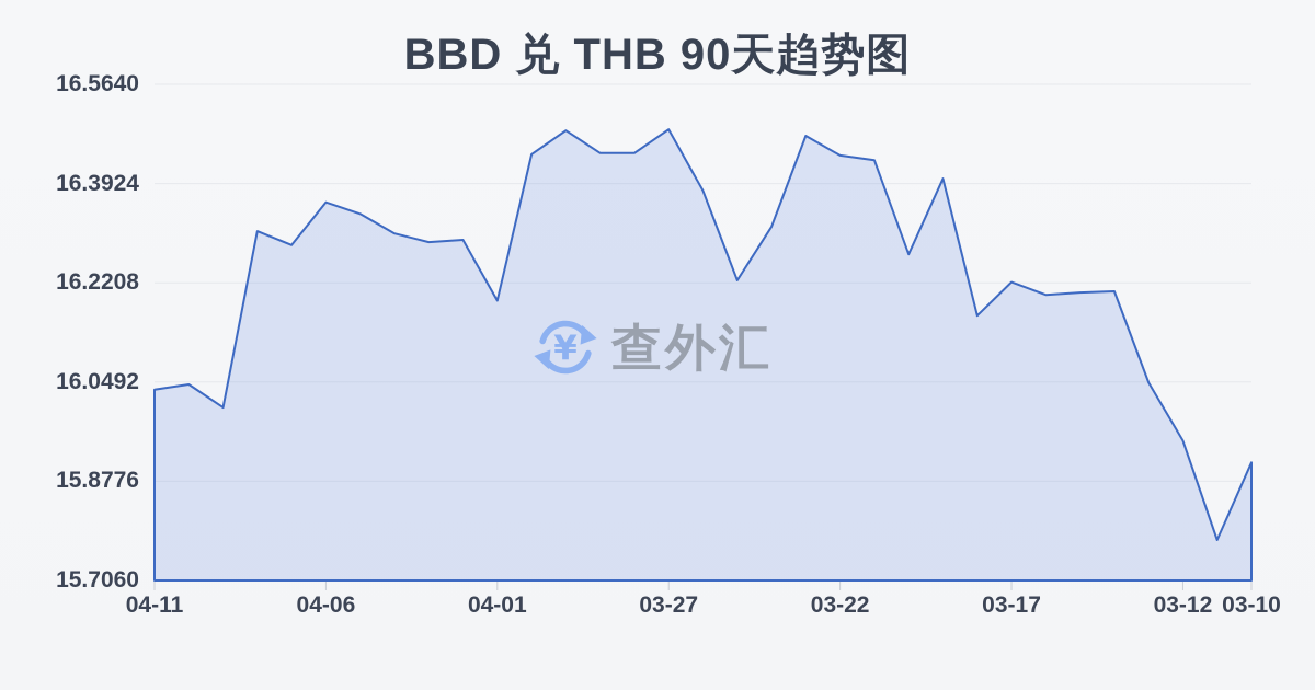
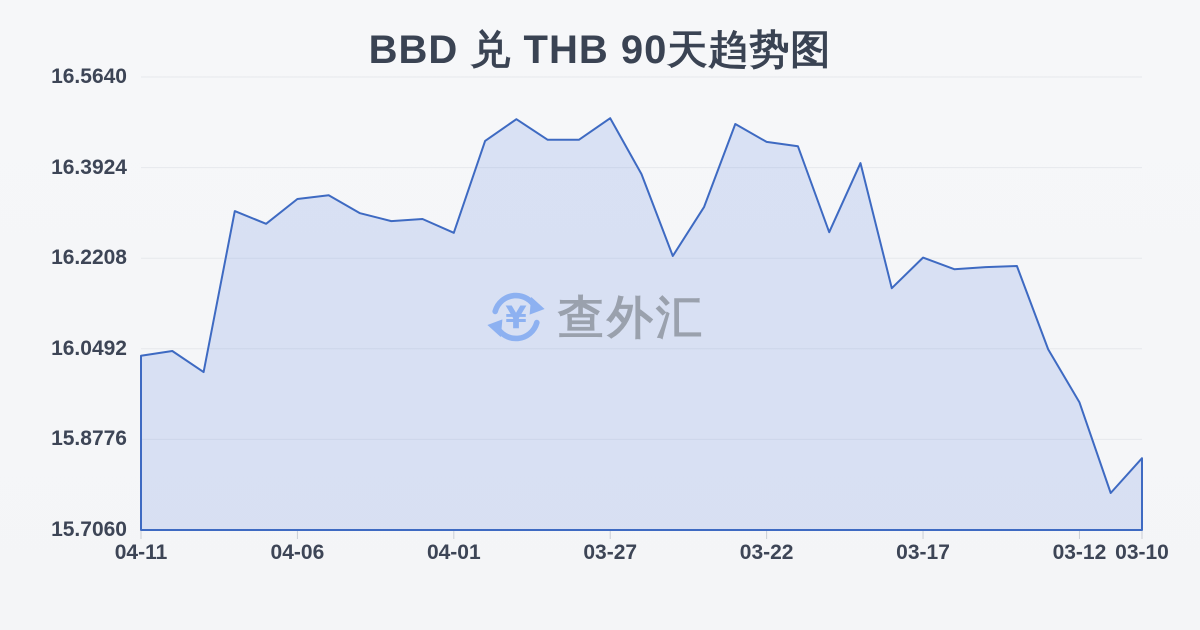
04-06: 16.36 -> 16.33
04-01: 16.19 -> 16.27
03-10: 15.91 -> 15.84
